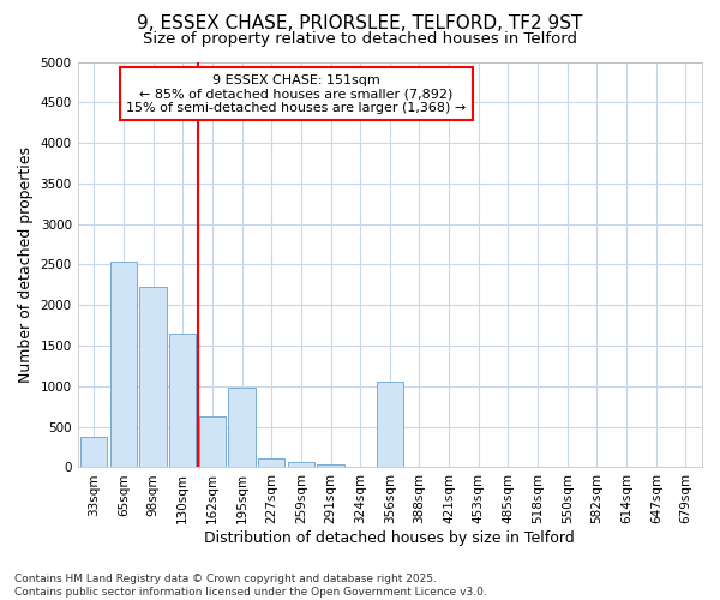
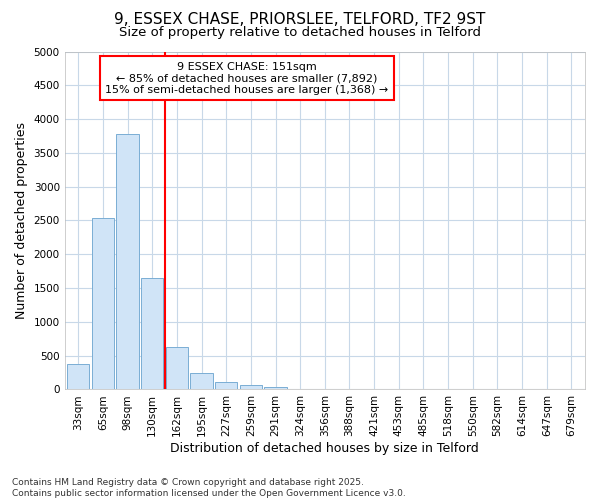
98sqm: 2220 -> 3780
195sqm: 980 -> 240
356sqm: 1060 -> 0
